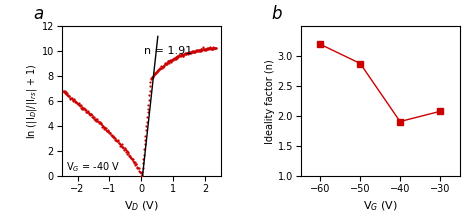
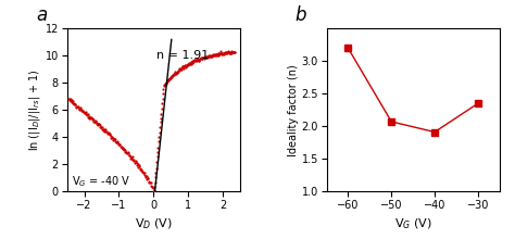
−50: 2.88 -> 2.07
−30: 2.08 -> 2.35
